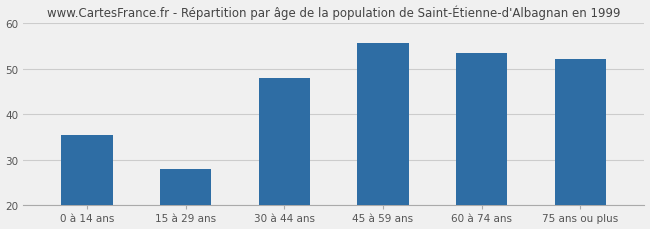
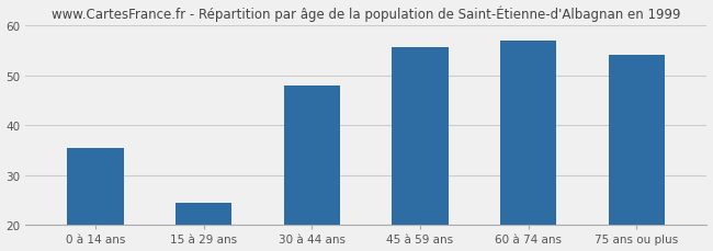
15 à 29 ans: 28.0 -> 24.5
60 à 74 ans: 53.5 -> 57.0
75 ans ou plus: 52.0 -> 54.0
